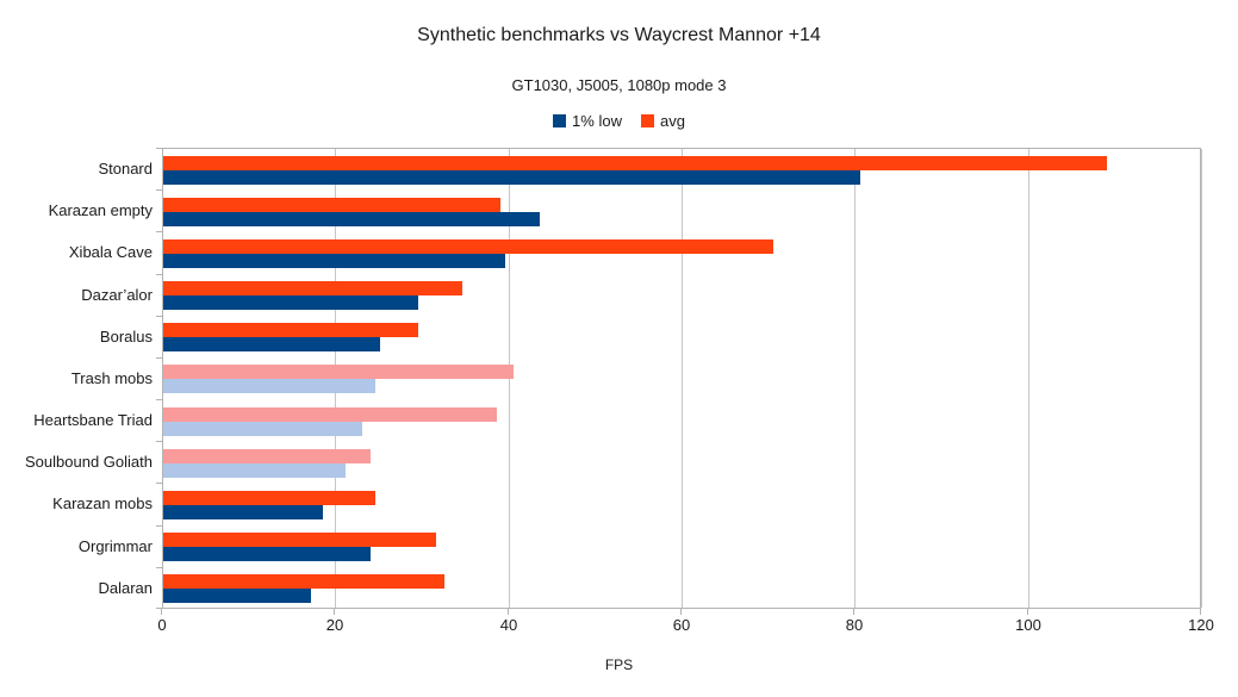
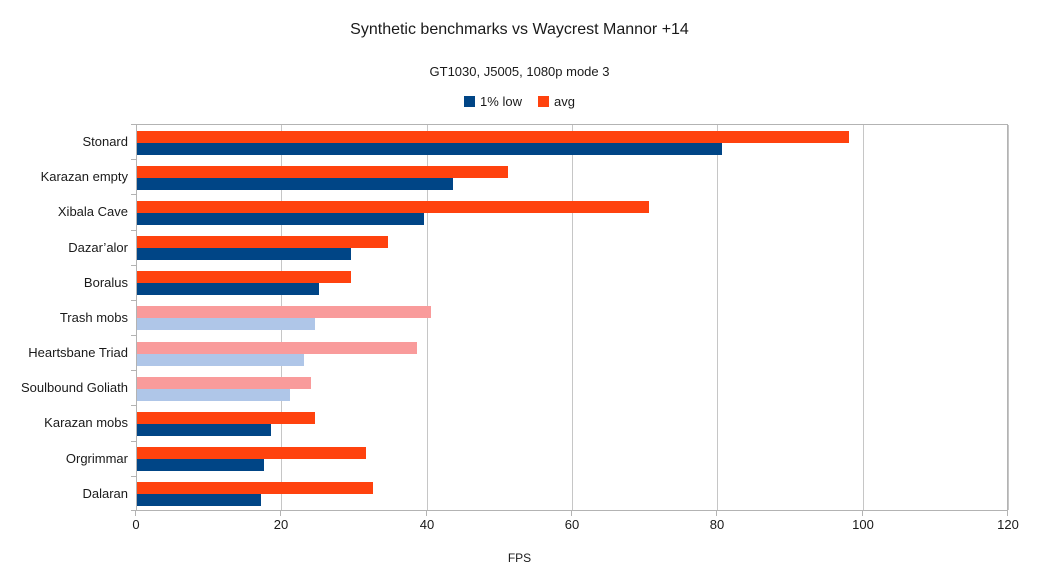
avg/Stonard: 109 -> 98
avg/Karazan empty: 39 -> 51
1% low/Orgrimmar: 24 -> 18
